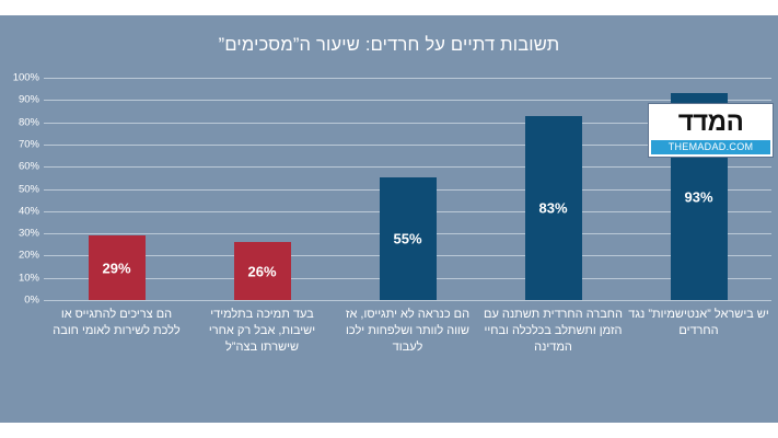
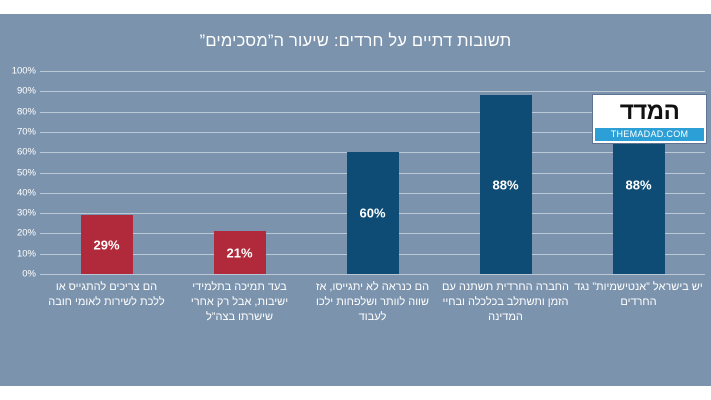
יש בישראל ”אנטישמיות” נגד החרדים: 93% -> 88%
החברה החרדית תשתנה עם הזמן ותשתלב בכלכלה ובחיי המדינה: 83% -> 88%
הם כנראה לא יתגייסו, אז שווה לוותר ושלפחות ילכו לעבוד: 55% -> 60%
בעד תמיכה בתלמידי ישיבות, אבל רק אחרי שישרתו בצה”ל: 26% -> 21%
